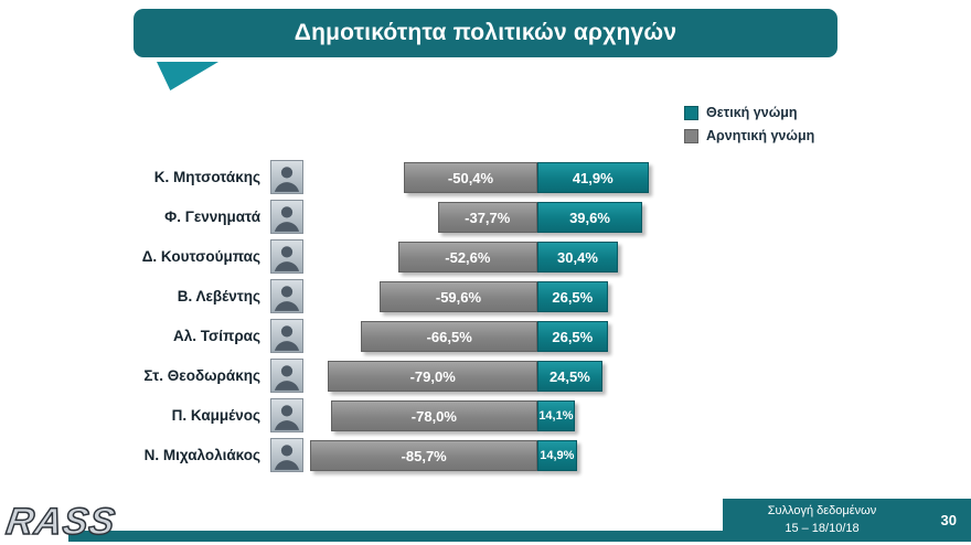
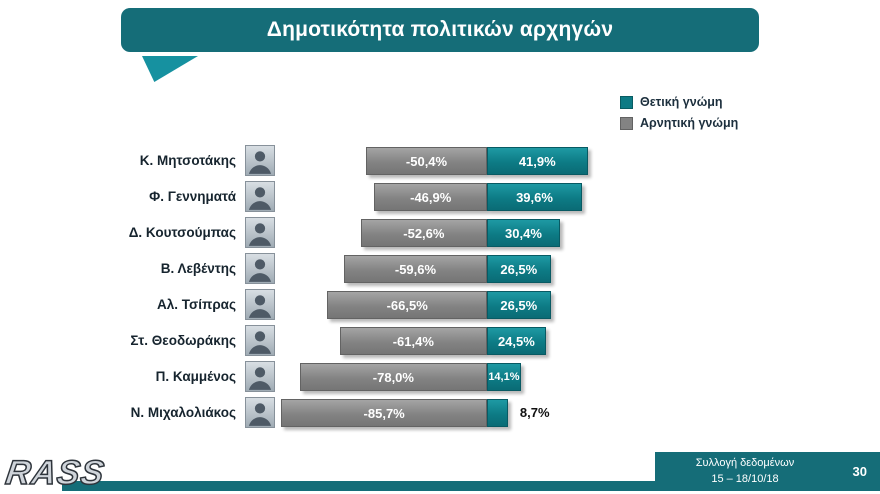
Αρνητική γνώμη/Φ. Γεννηματά: -37,7% -> -46,9%
Αρνητική γνώμη/Στ. Θεοδωράκης: -79,0% -> -61,4%
Θετική γνώμη/Ν. Μιχαλολιάκος: 14,9% -> 8,7%
